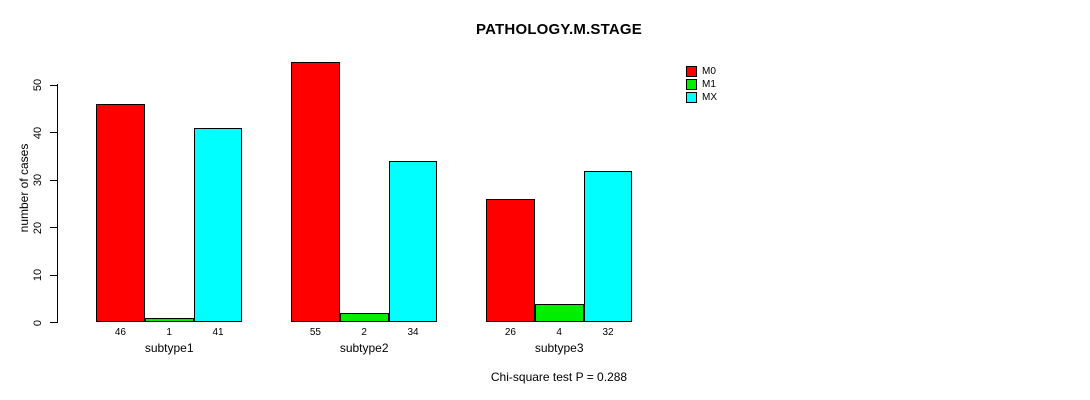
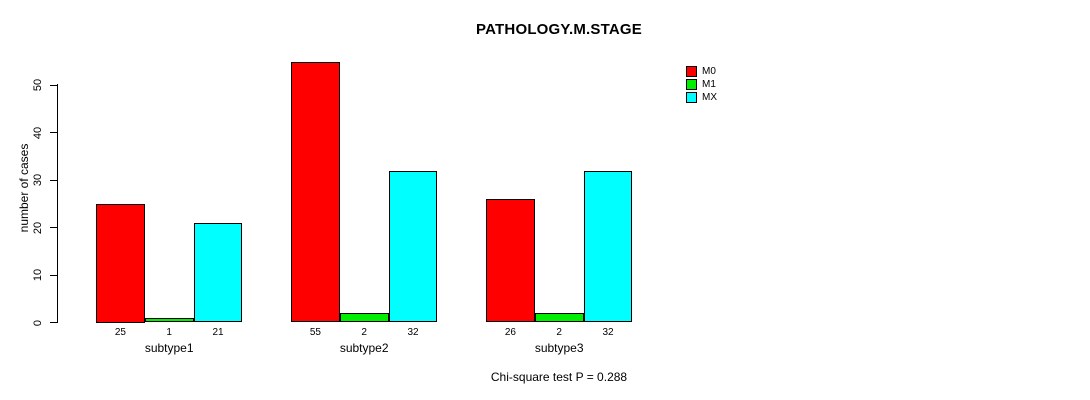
M0/subtype1: 46 -> 25
MX/subtype1: 41 -> 21
MX/subtype2: 34 -> 32
M1/subtype3: 4 -> 2
